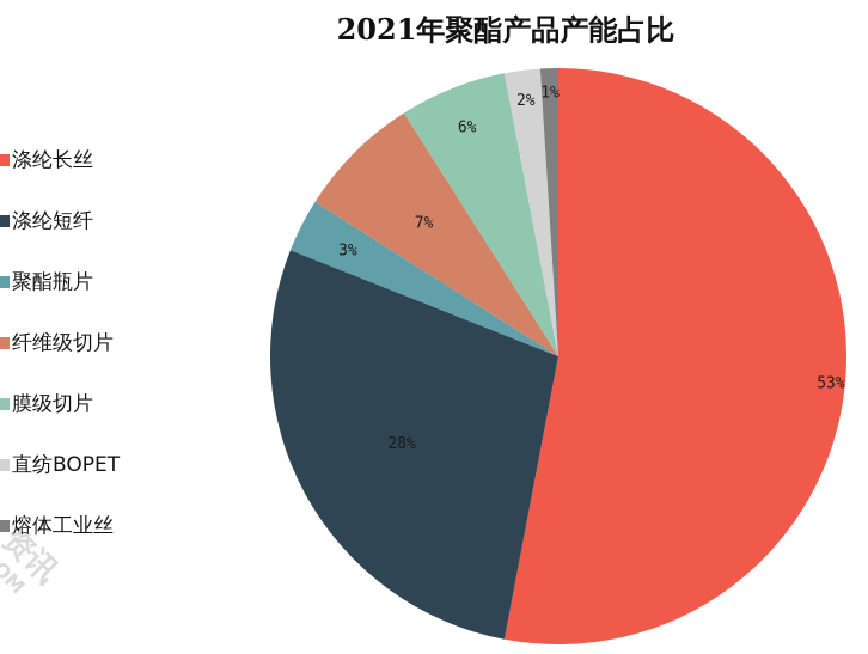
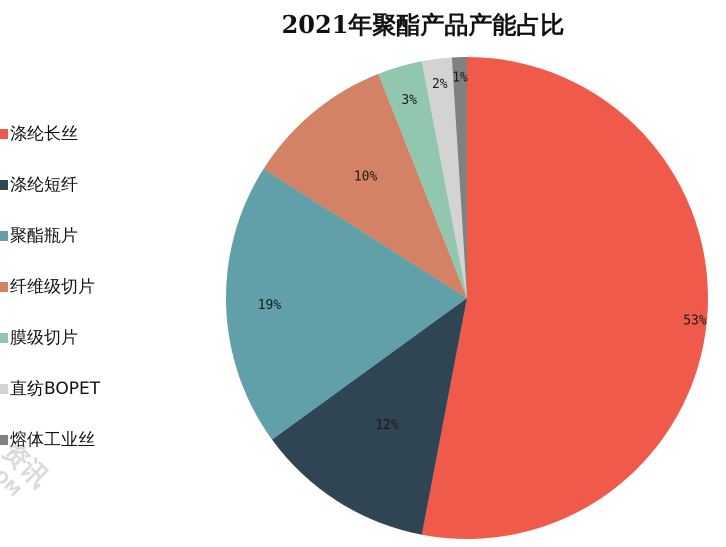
涤纶短纤: 28% -> 12%
聚酯瓶片: 3% -> 19%
纤维级切片: 7% -> 10%
膜级切片: 6% -> 3%
